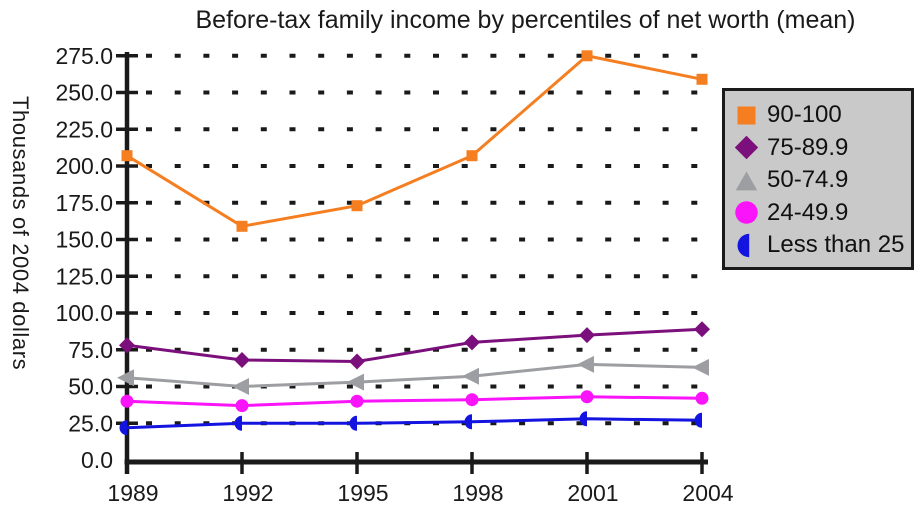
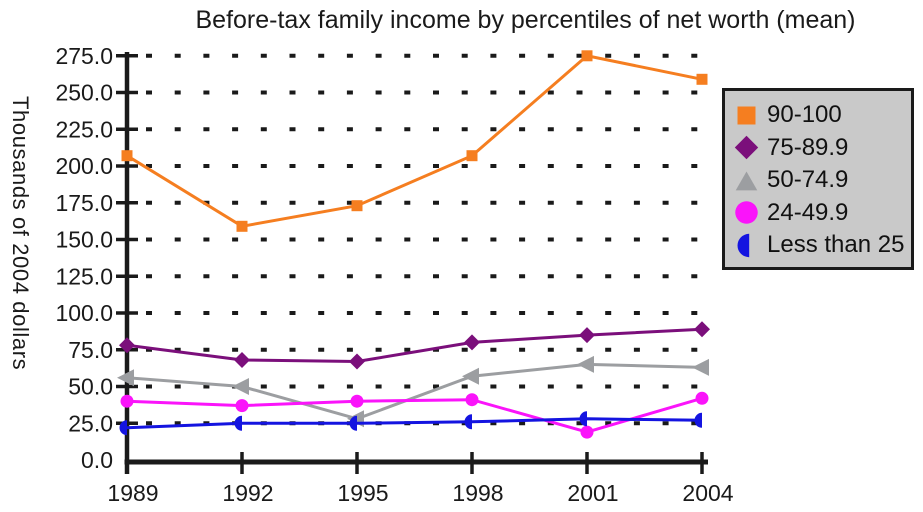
50-74.9/1995: 53 -> 28
24-49.9/2001: 43 -> 19
